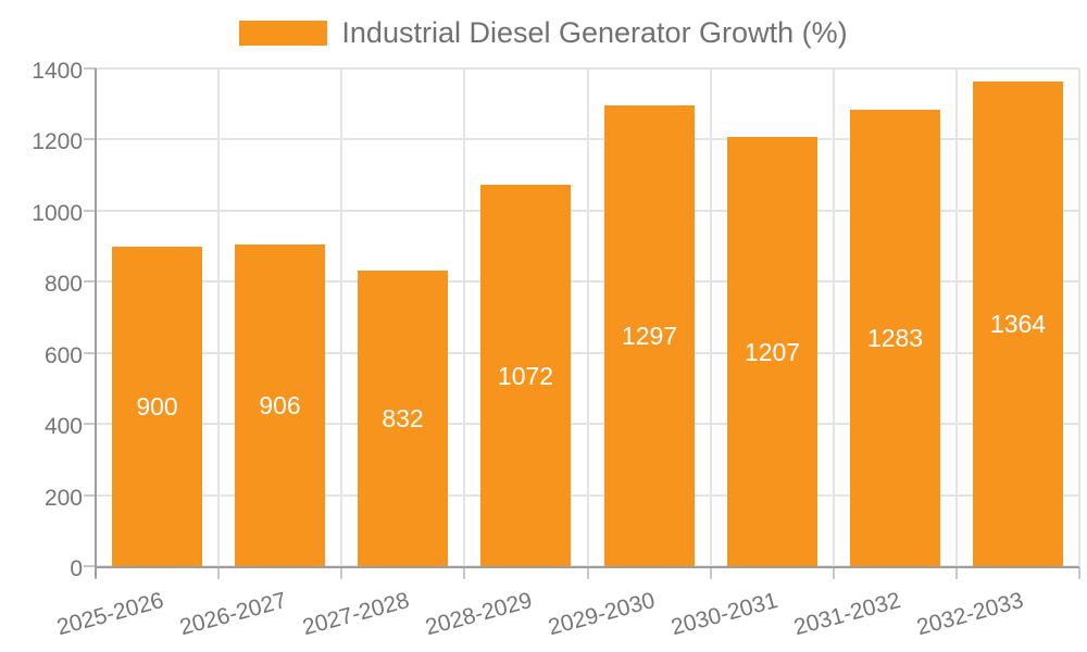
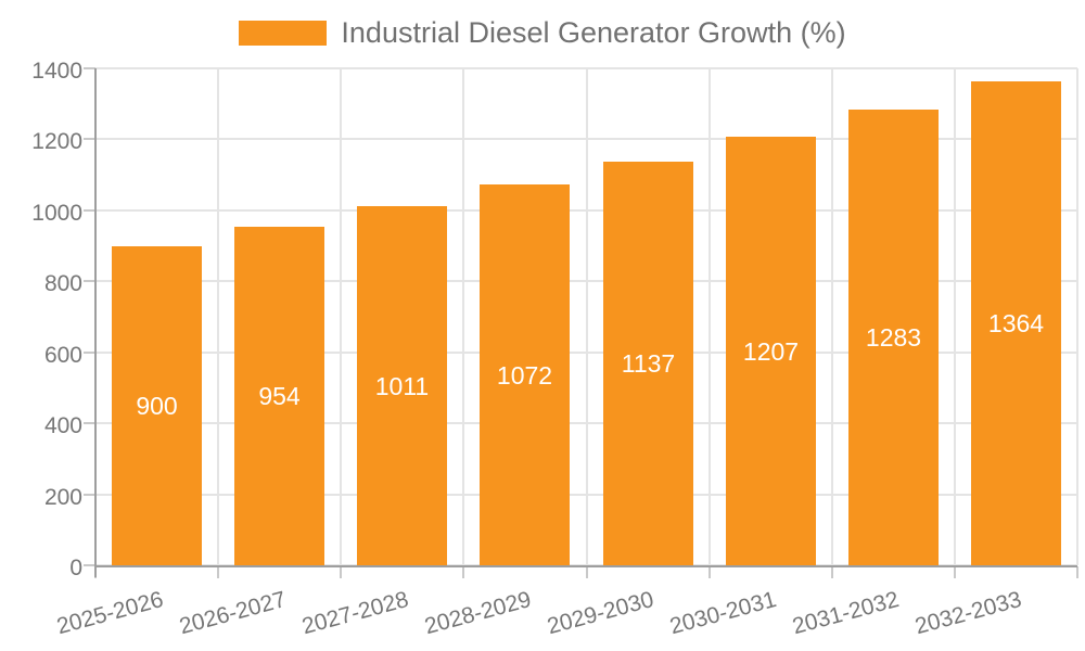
2026-2027: 906 -> 954
2027-2028: 832 -> 1011
2029-2030: 1297 -> 1137
